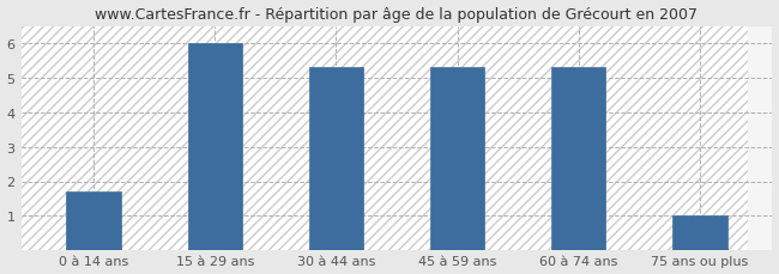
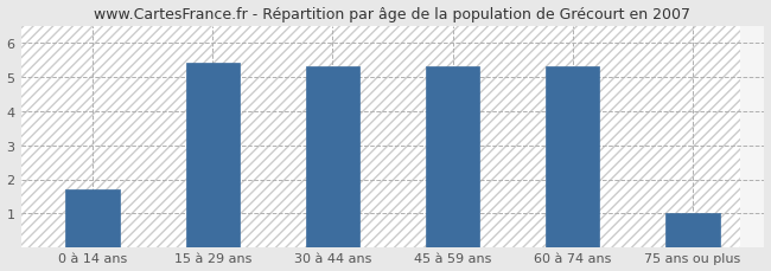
15 à 29 ans: 6.0 -> 5.4
